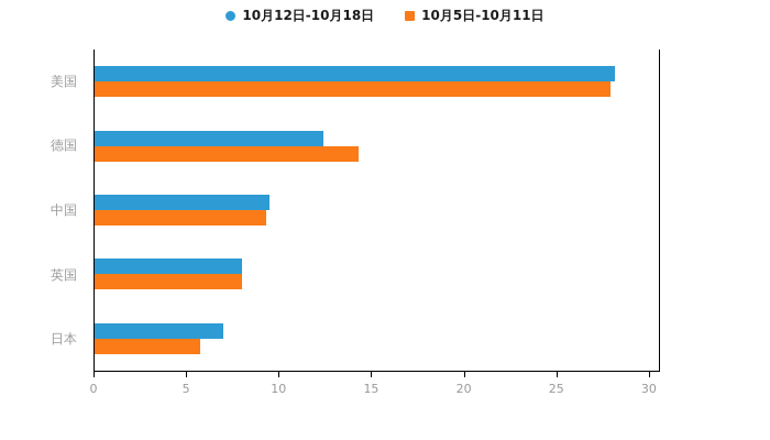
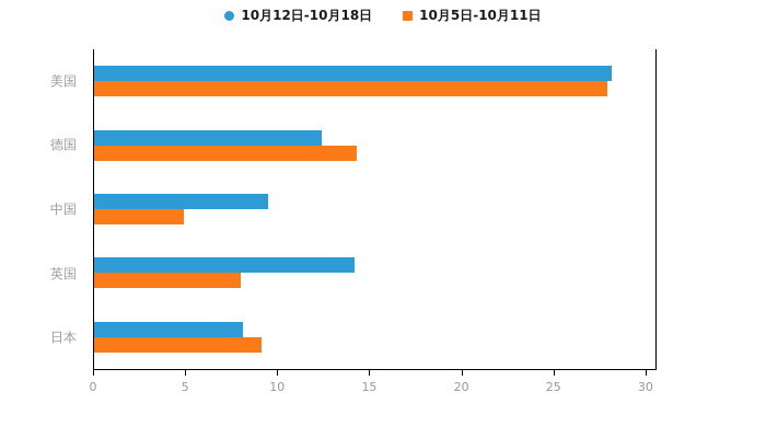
10月5日-10月11日/中国: 9.3 -> 4.9
10月12日-10月18日/英国: 8.0 -> 14.2
10月12日-10月18日/日本: 7.0 -> 8.1
10月5日-10月11日/日本: 5.7 -> 9.1
